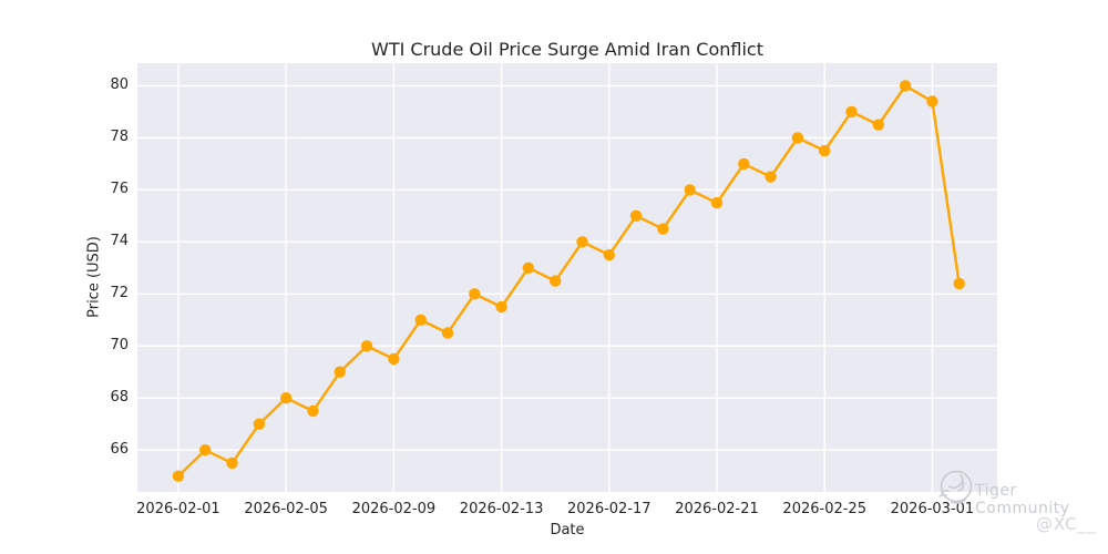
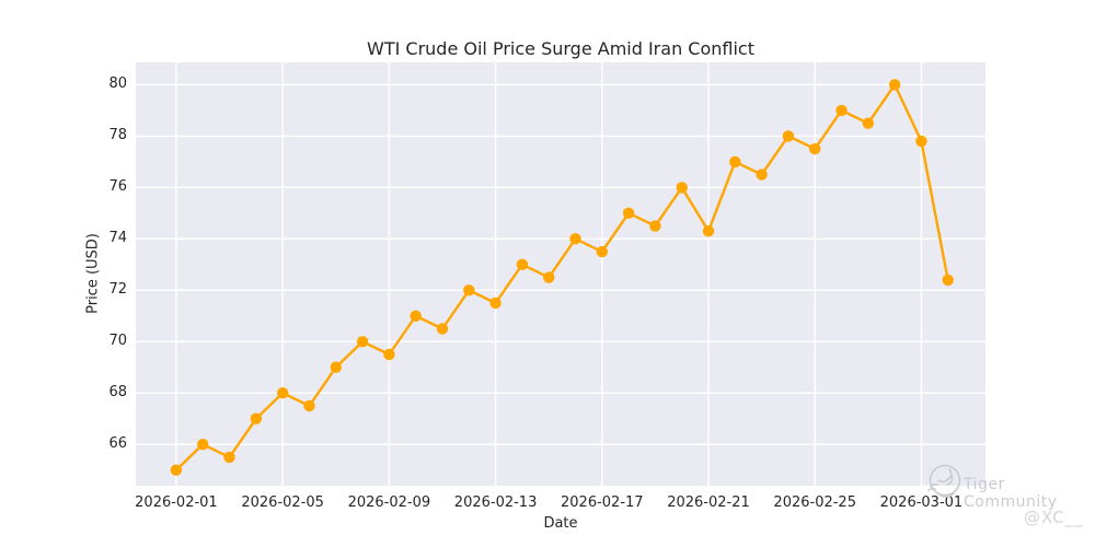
2026-02-21: 75.5 -> 74.3
2026-03-01: 79.4 -> 77.8
